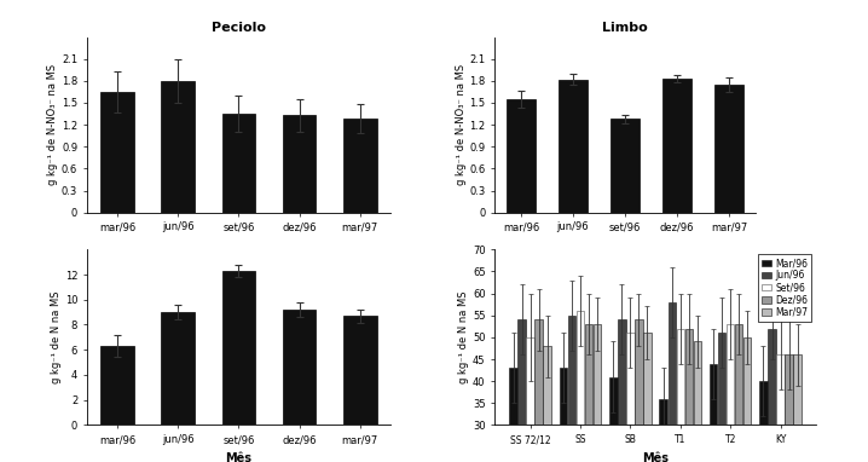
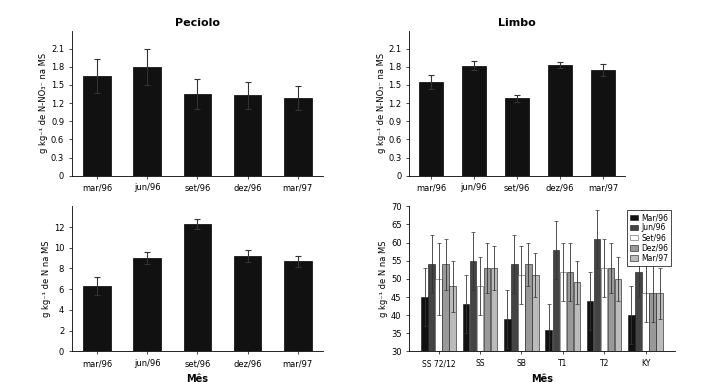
Mar/96/SS 72/12: 43 -> 45
Set/96/SS: 56 -> 48
Mar/96/SB: 41 -> 39
Jun/96/T2: 51 -> 61
